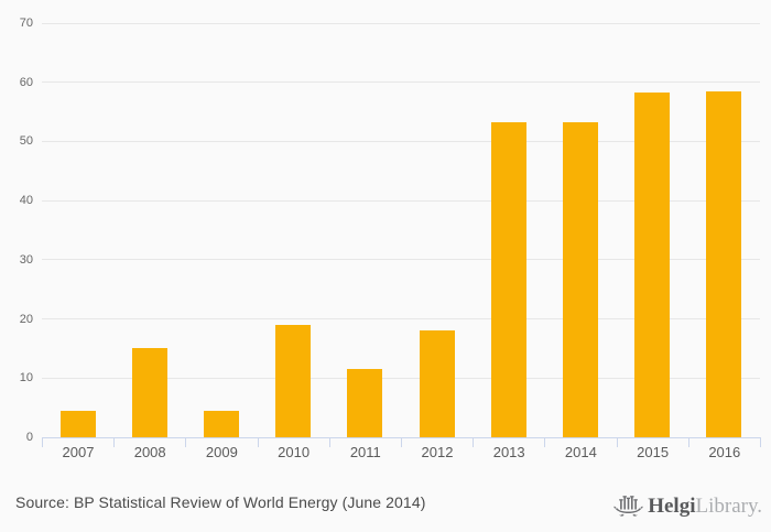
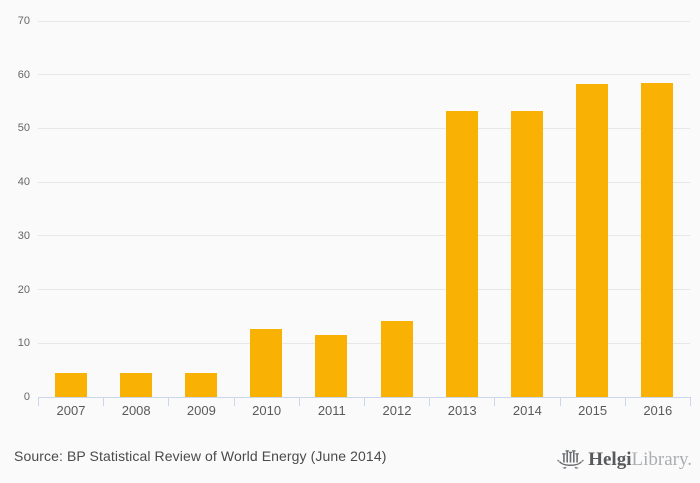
2008: 15 -> 4
2010: 19 -> 13
2012: 18 -> 14
